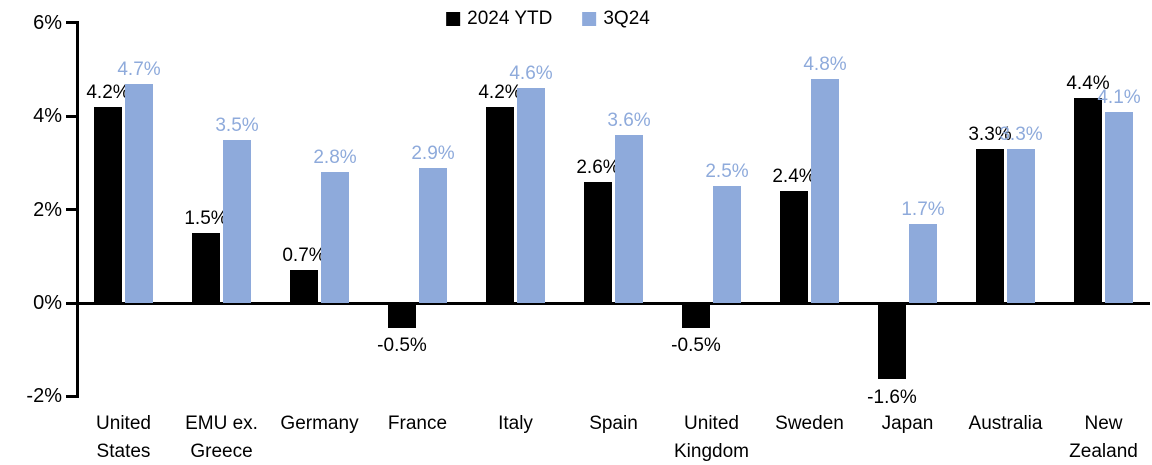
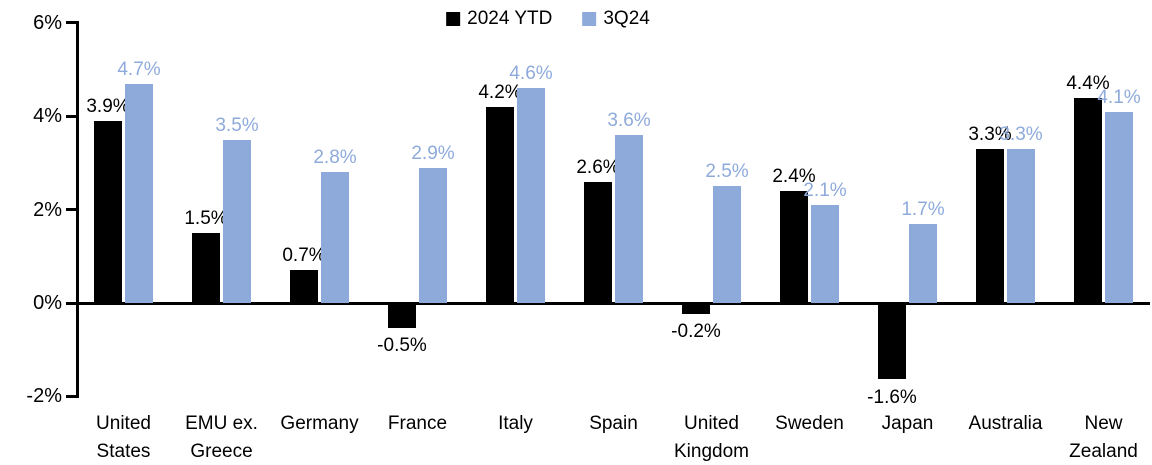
2024 YTD/United States: 4.2% -> 3.9%
2024 YTD/United Kingdom: -0.5% -> -0.2%
3Q24/Sweden: 4.8% -> 2.1%
